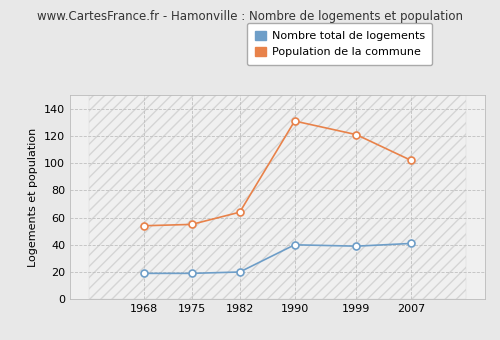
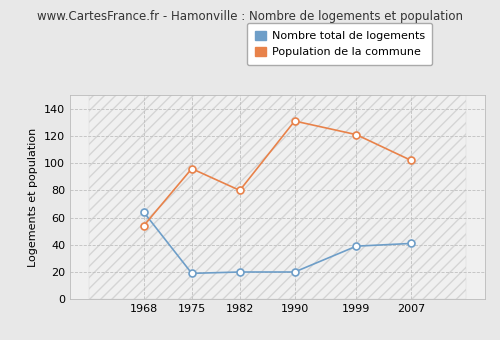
Nombre total de logements/1968: 19 -> 64
Population de la commune/1975: 55 -> 96
Population de la commune/1982: 64 -> 80
Nombre total de logements/1990: 40 -> 20
